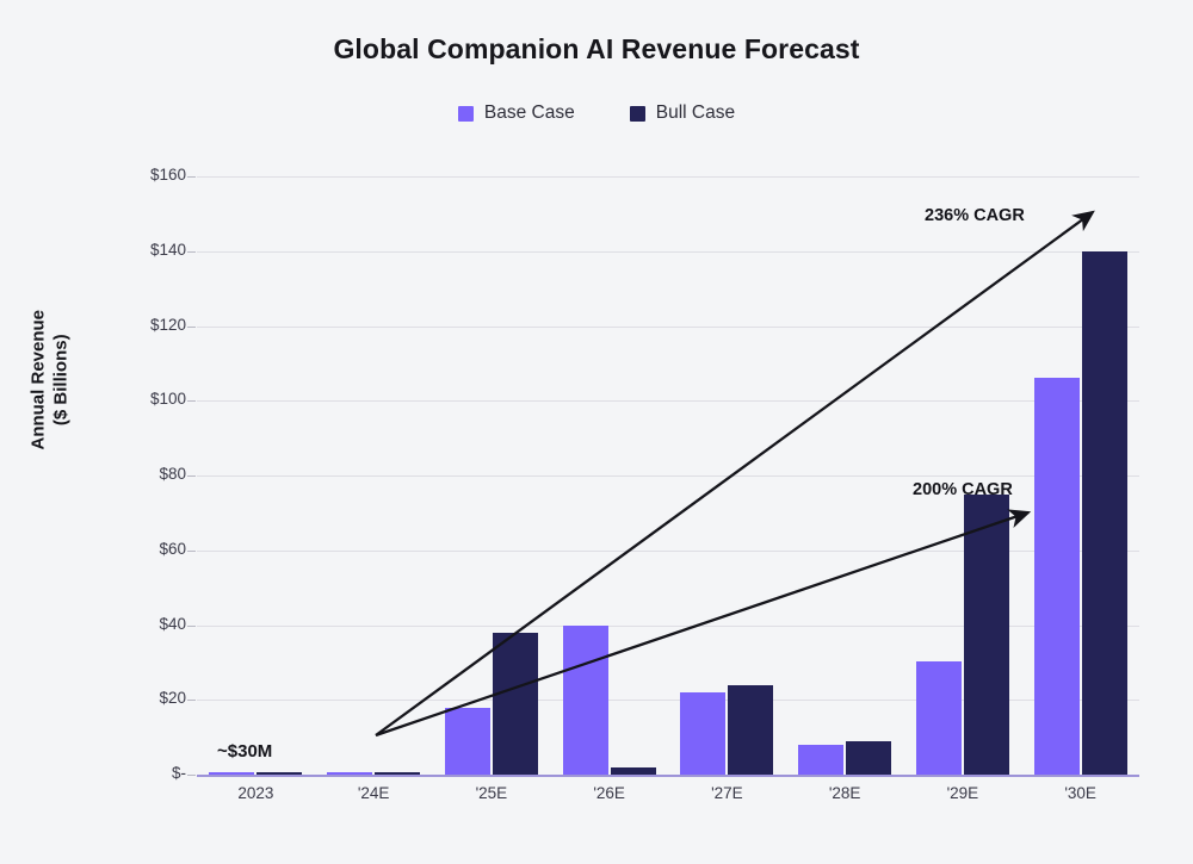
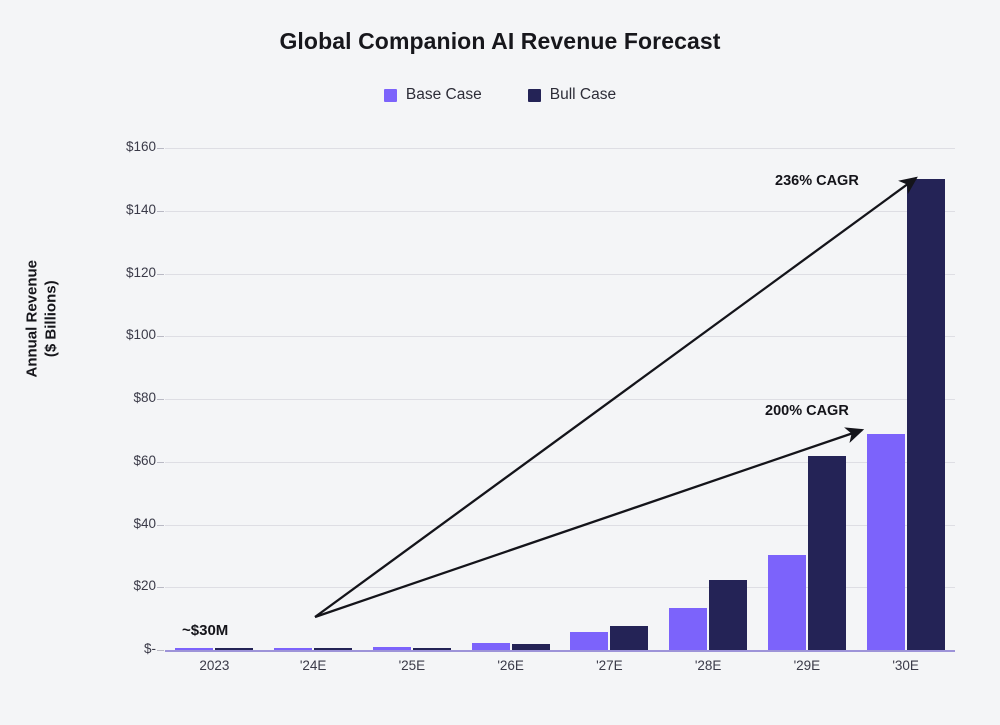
Base Case/'25E: $18 -> $1
Bull Case/'25E: $38 -> $1
Base Case/'26E: $40 -> $2
Base Case/'27E: $22 -> $6
Bull Case/'27E: $24 -> $8
Base Case/'28E: $8 -> $13
Bull Case/'28E: $9 -> $22
Bull Case/'29E: $75 -> $62
Base Case/'30E: $106 -> $69
Bull Case/'30E: $140 -> $150
